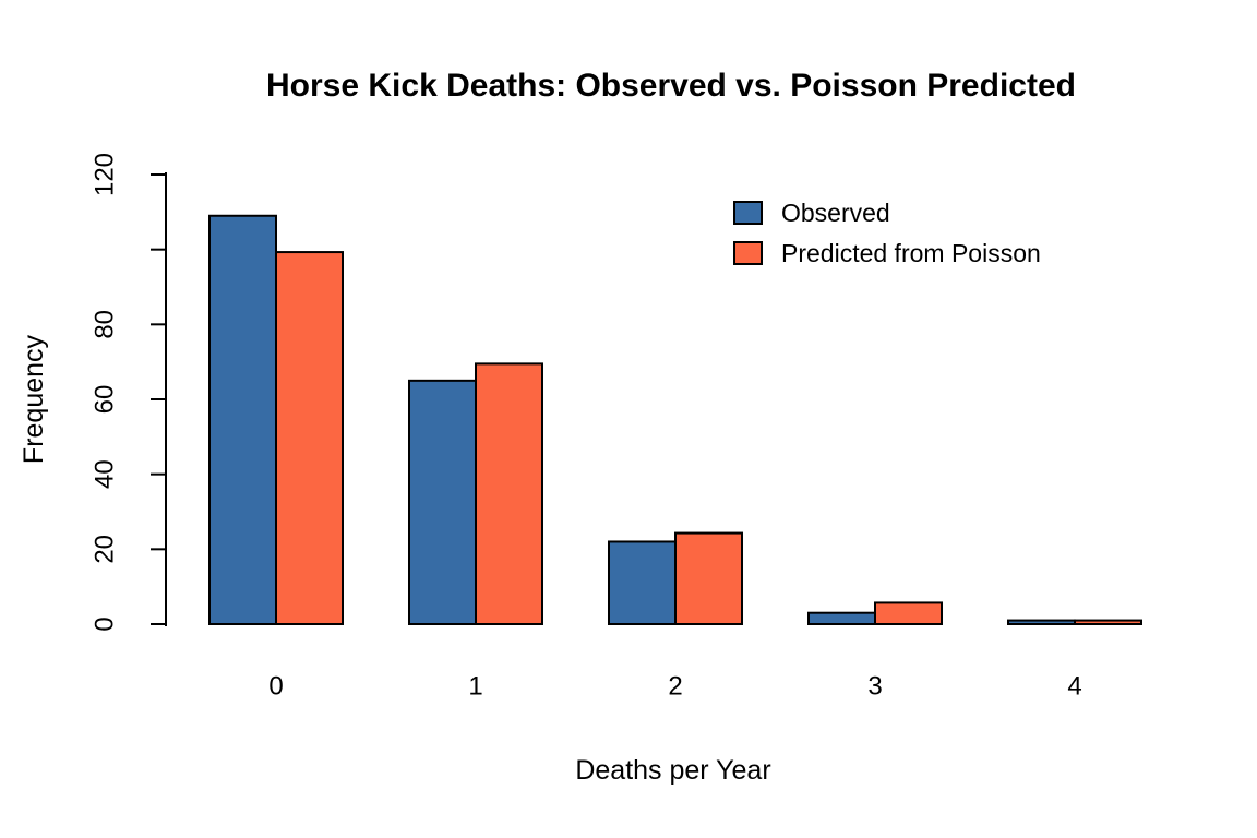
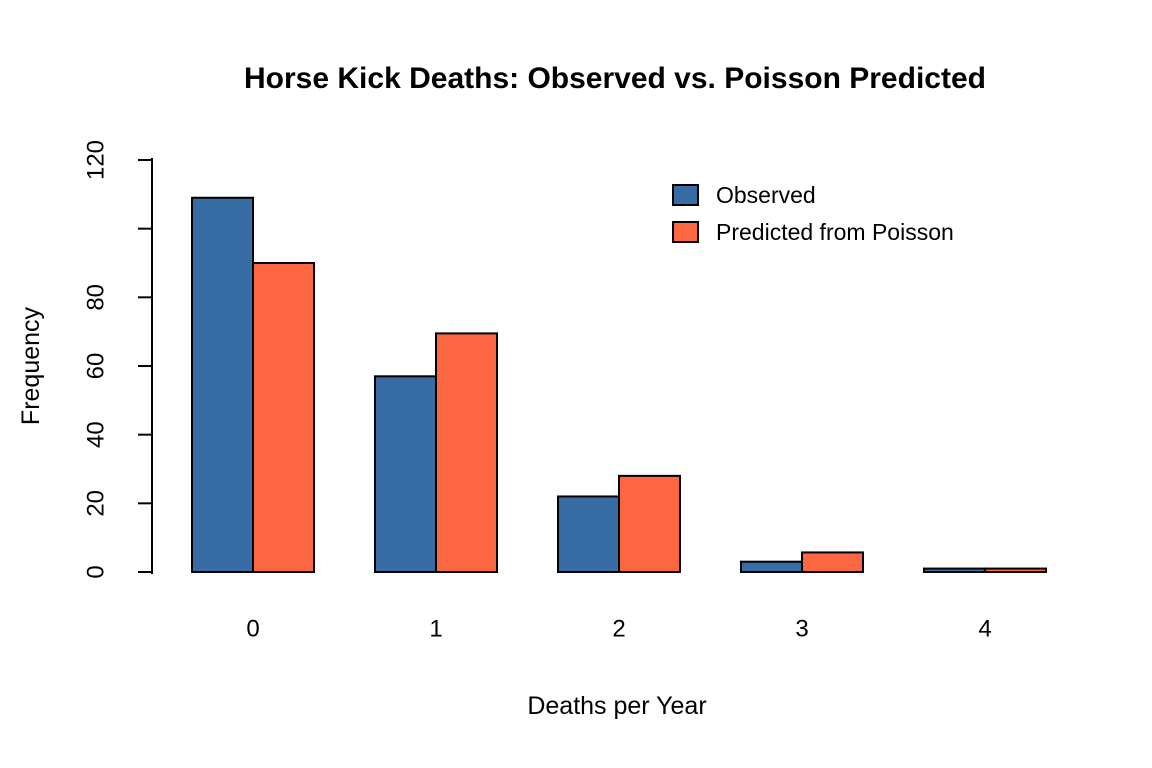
Predicted from Poisson/0: 99 -> 90
Observed/1: 65 -> 57
Predicted from Poisson/2: 24 -> 28
